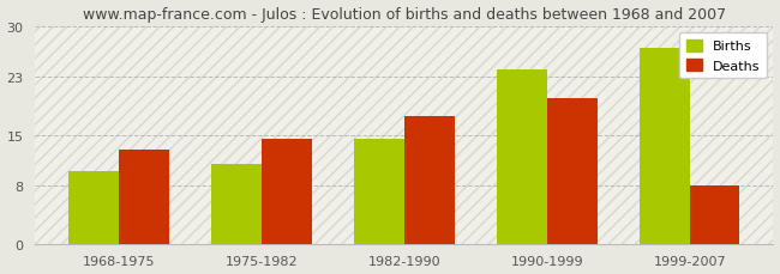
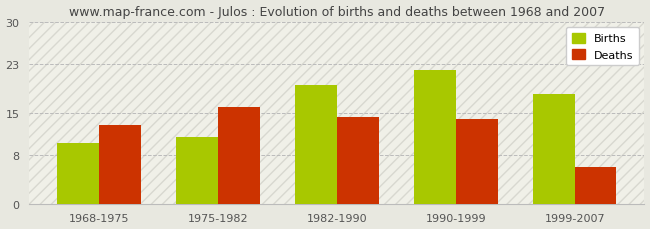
Deaths/1975-1982: 14.5 -> 16.0
Births/1982-1990: 14.5 -> 19.6
Deaths/1982-1990: 17.5 -> 14.2
Births/1990-1999: 24.0 -> 22.0
Deaths/1990-1999: 20.0 -> 14.0
Births/1999-2007: 27.0 -> 18.0
Deaths/1999-2007: 8.0 -> 6.0
